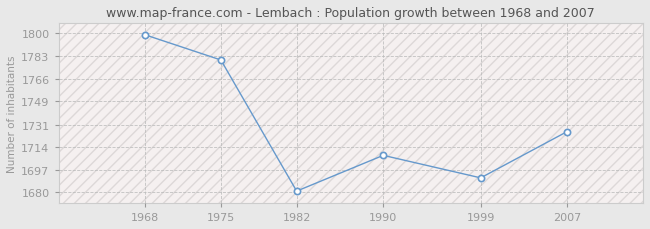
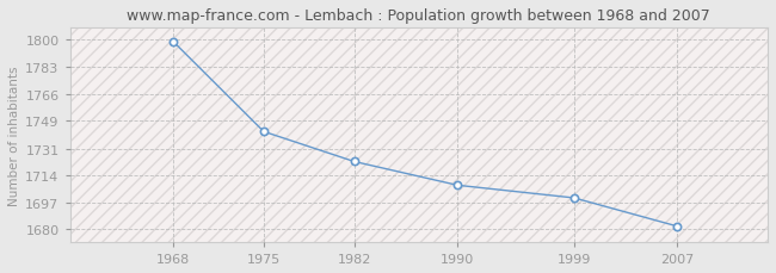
1975: 1780 -> 1742
1982: 1681 -> 1723
1999: 1691 -> 1700
2007: 1726 -> 1682
